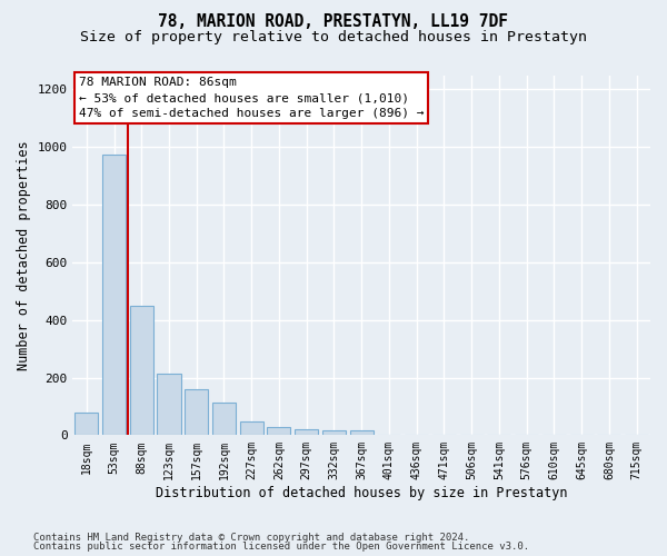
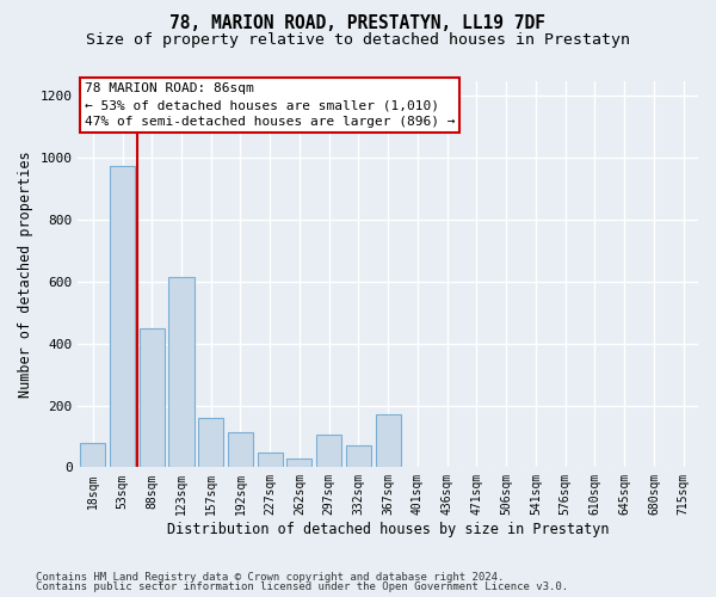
123sqm: 215 -> 615
297sqm: 22 -> 105
332sqm: 15 -> 70
367sqm: 15 -> 170
